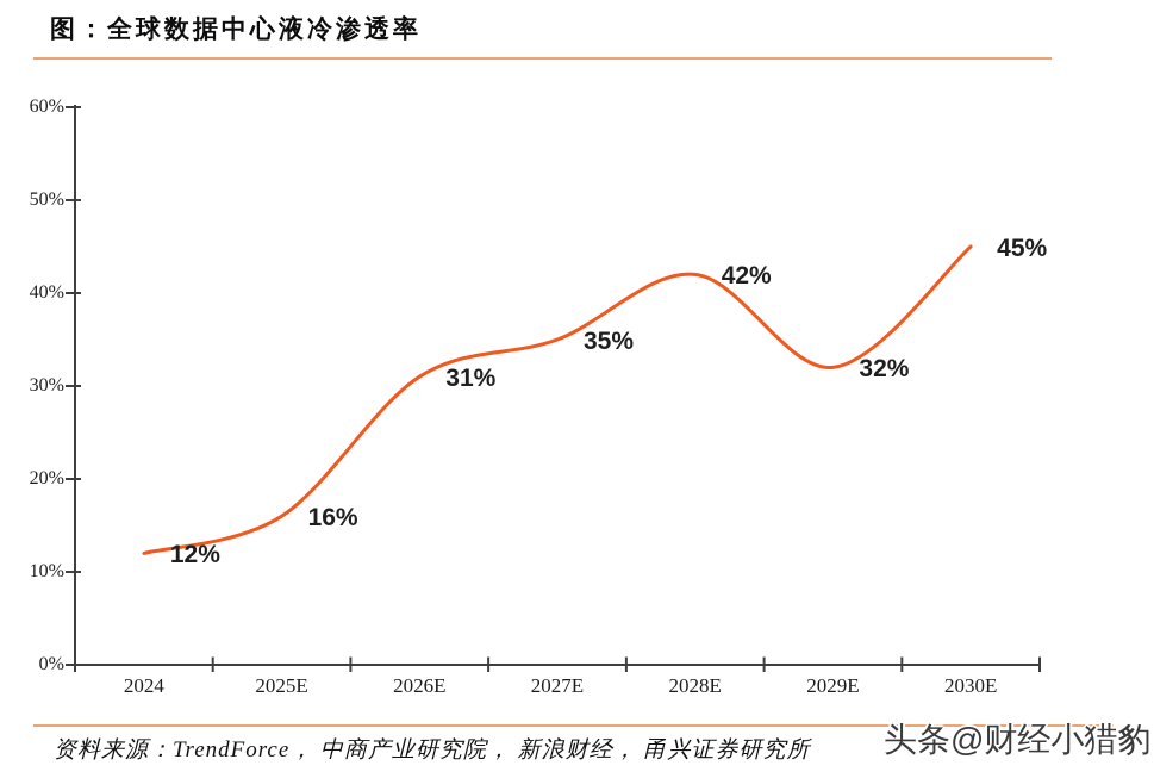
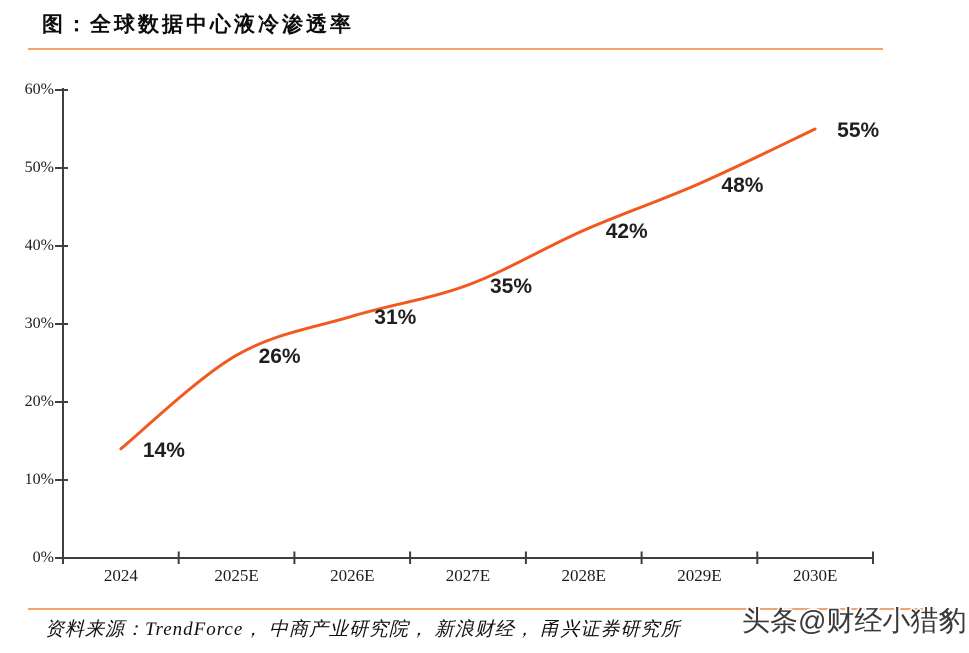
2024: 12% -> 14%
2025E: 16% -> 26%
2029E: 32% -> 48%
2030E: 45% -> 55%
